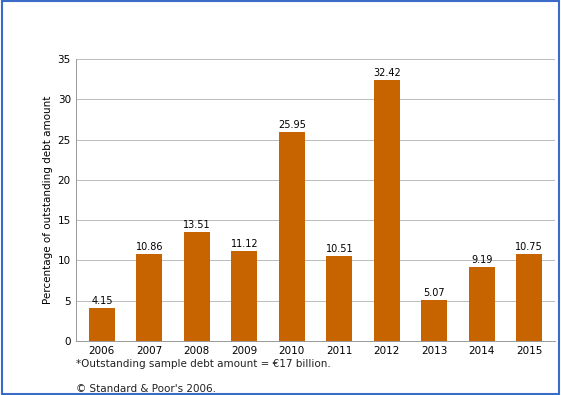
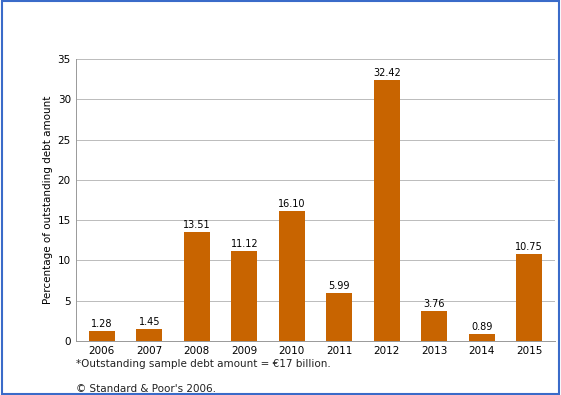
2006: 4.15 -> 1.28
2007: 10.86 -> 1.45
2010: 25.95 -> 16.10
2011: 10.51 -> 5.99
2013: 5.07 -> 3.76
2014: 9.19 -> 0.89
